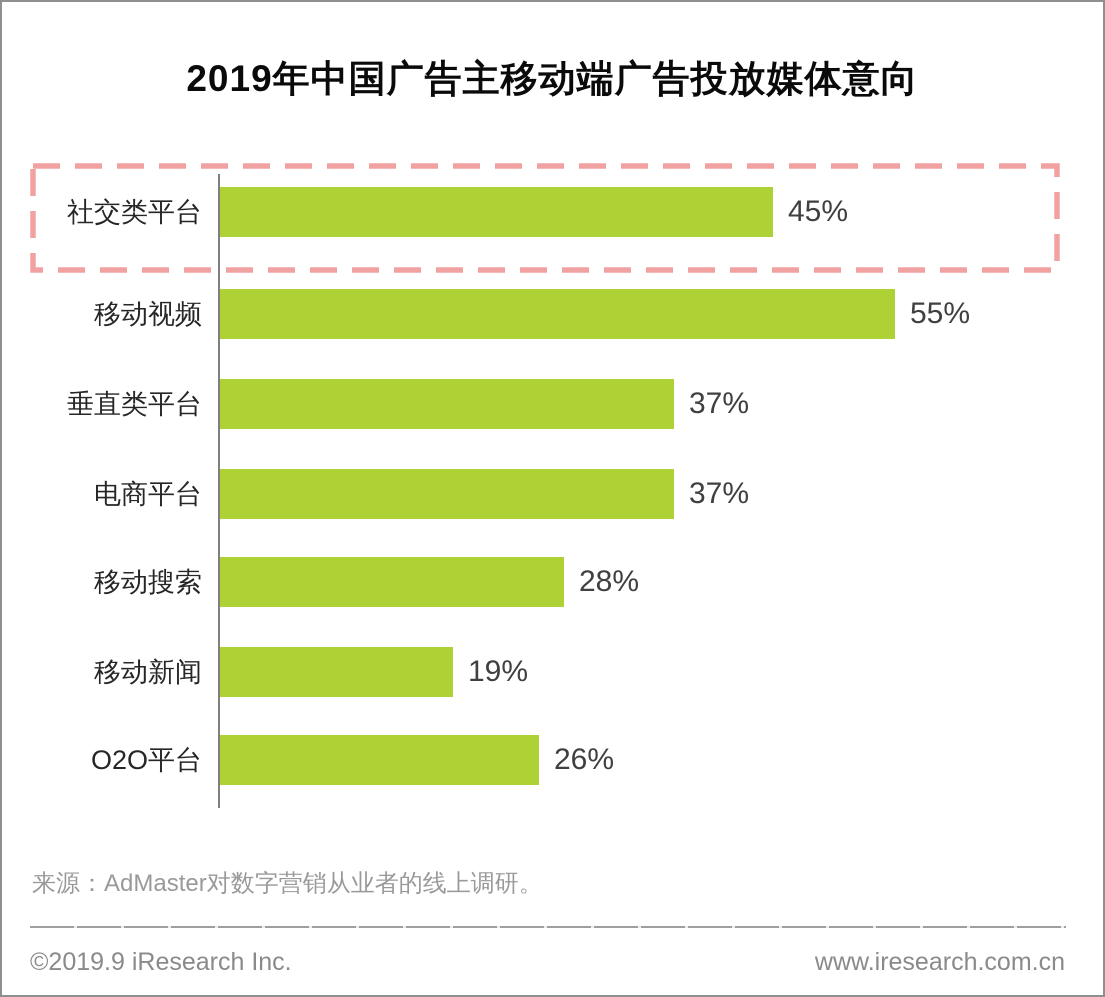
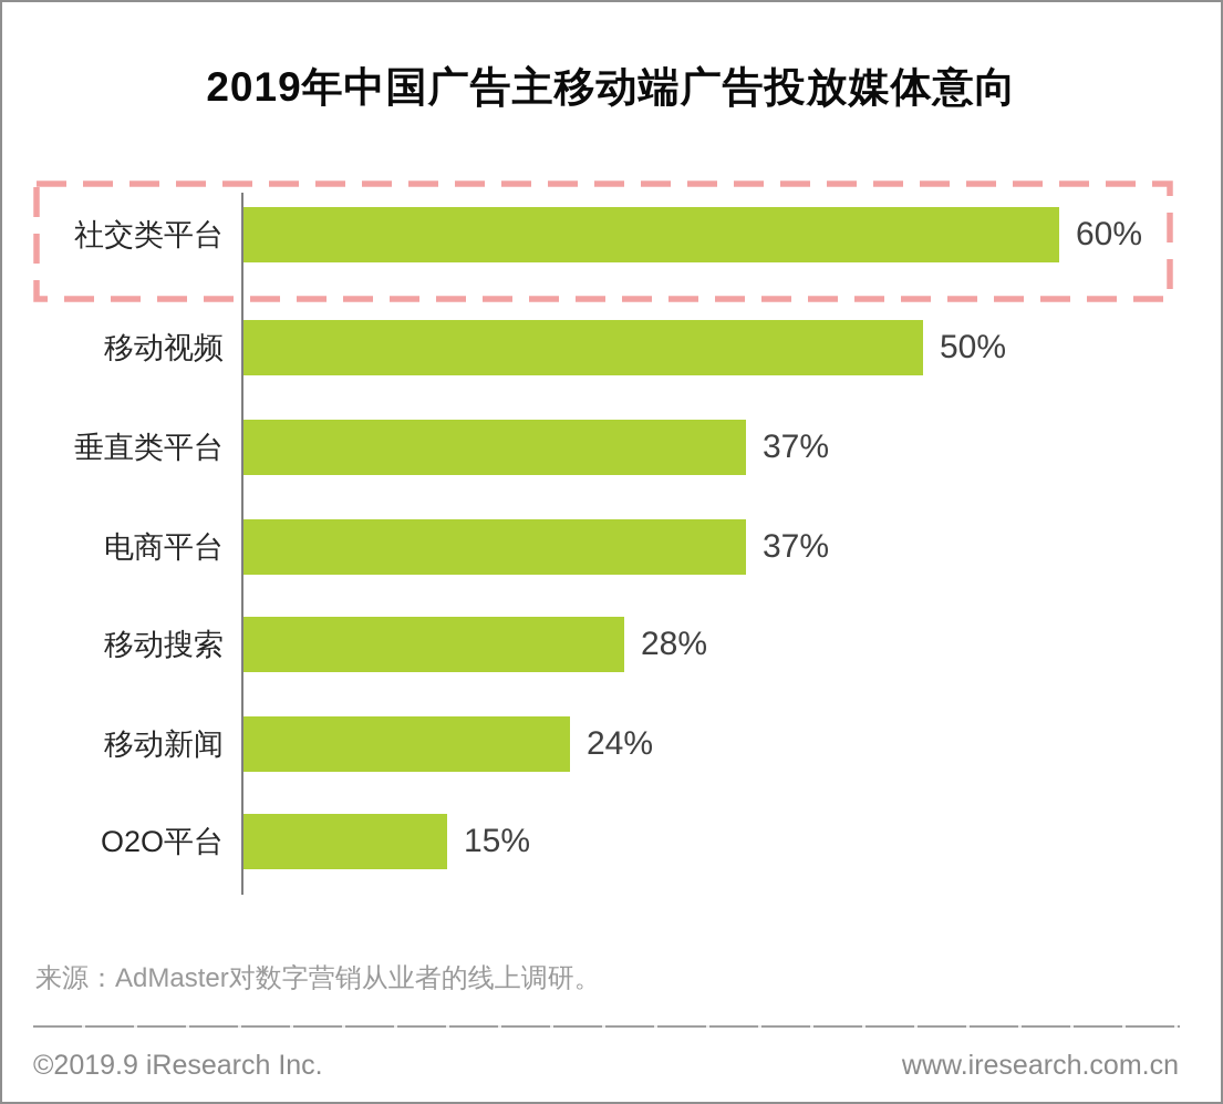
社交类平台: 45% -> 60%
移动视频: 55% -> 50%
移动新闻: 19% -> 24%
O2O平台: 26% -> 15%
